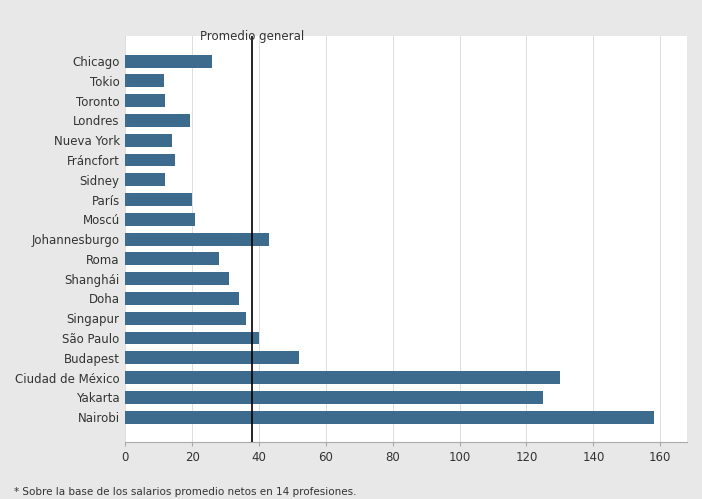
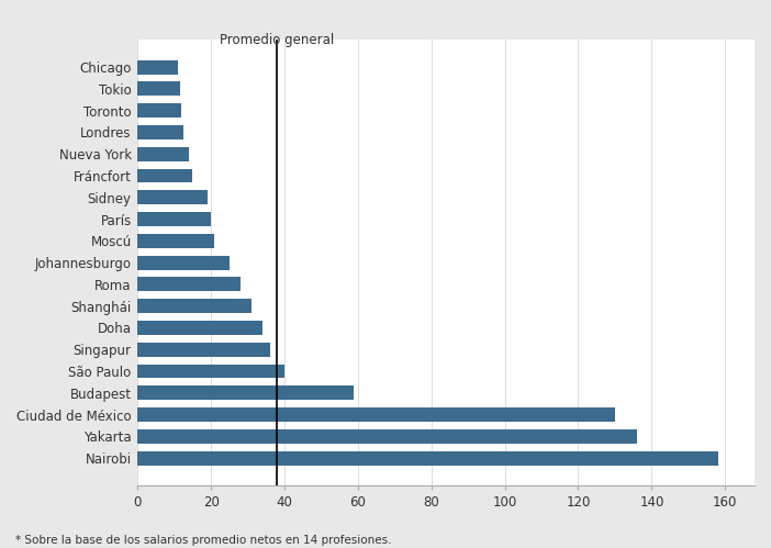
Chicago: 26.0 -> 11.0
Londres: 19.5 -> 12.5
Sidney: 12.0 -> 19.0
Johannesburgo: 43.0 -> 25.0
Budapest: 52.0 -> 59.0
Yakarta: 125.0 -> 136.0
